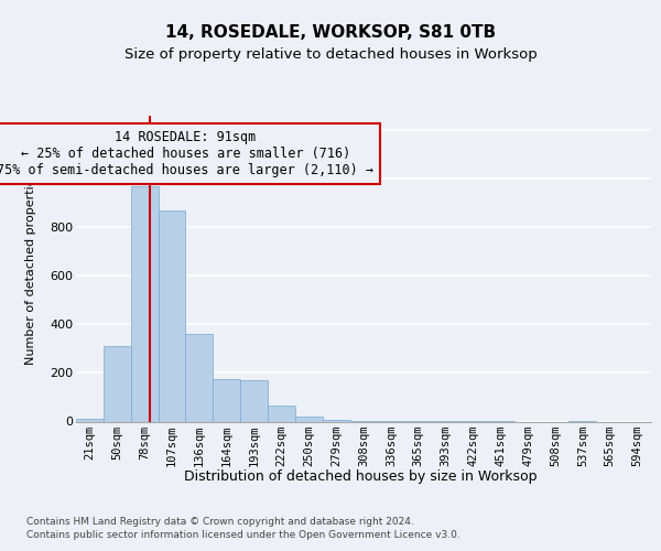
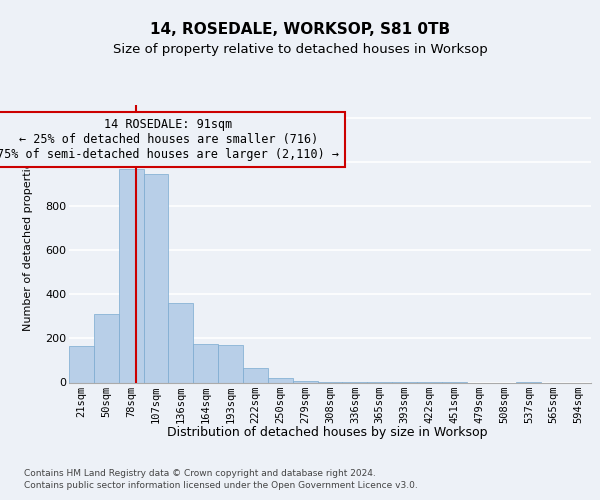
21sqm: 10 -> 165
107sqm: 870 -> 945
